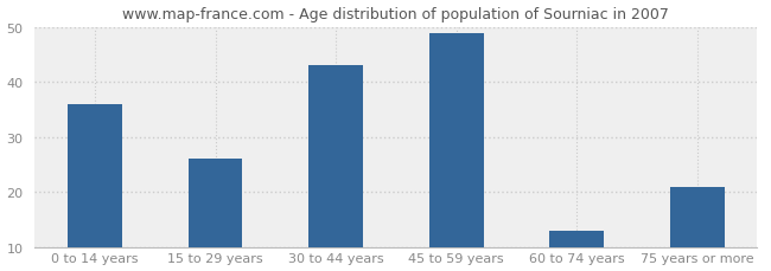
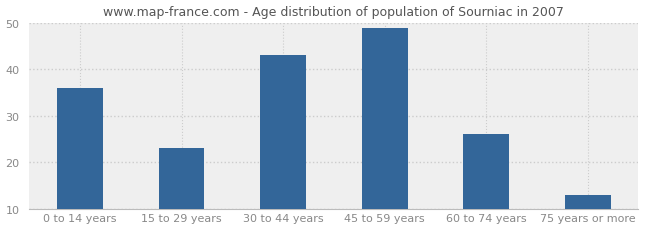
15 to 29 years: 26 -> 23
60 to 74 years: 13 -> 26
75 years or more: 21 -> 13
